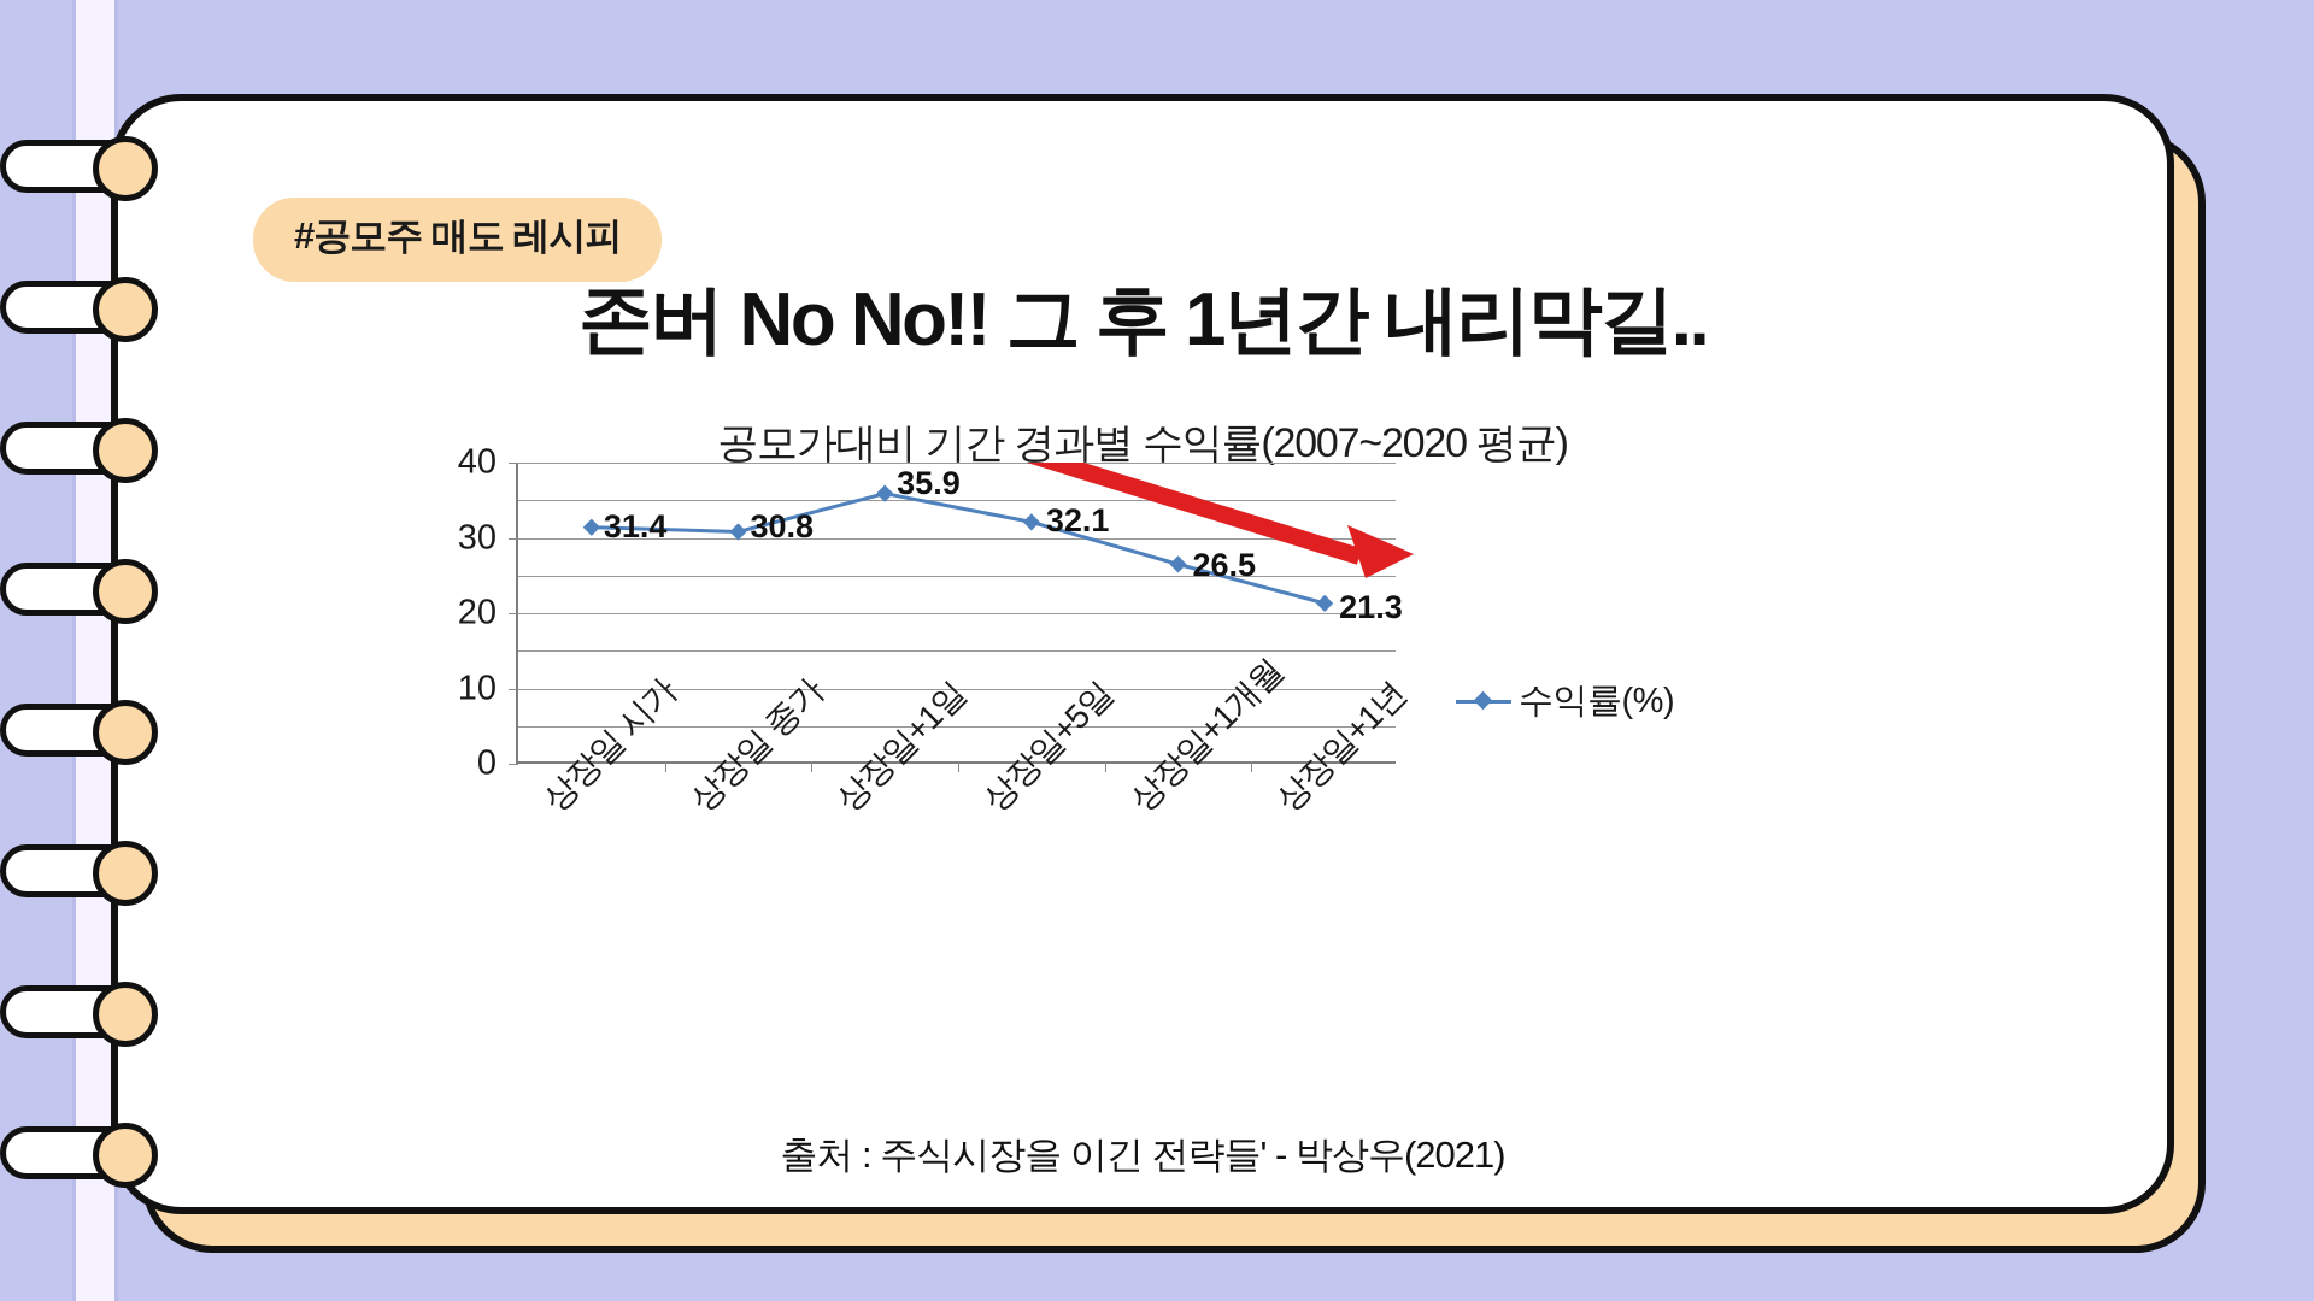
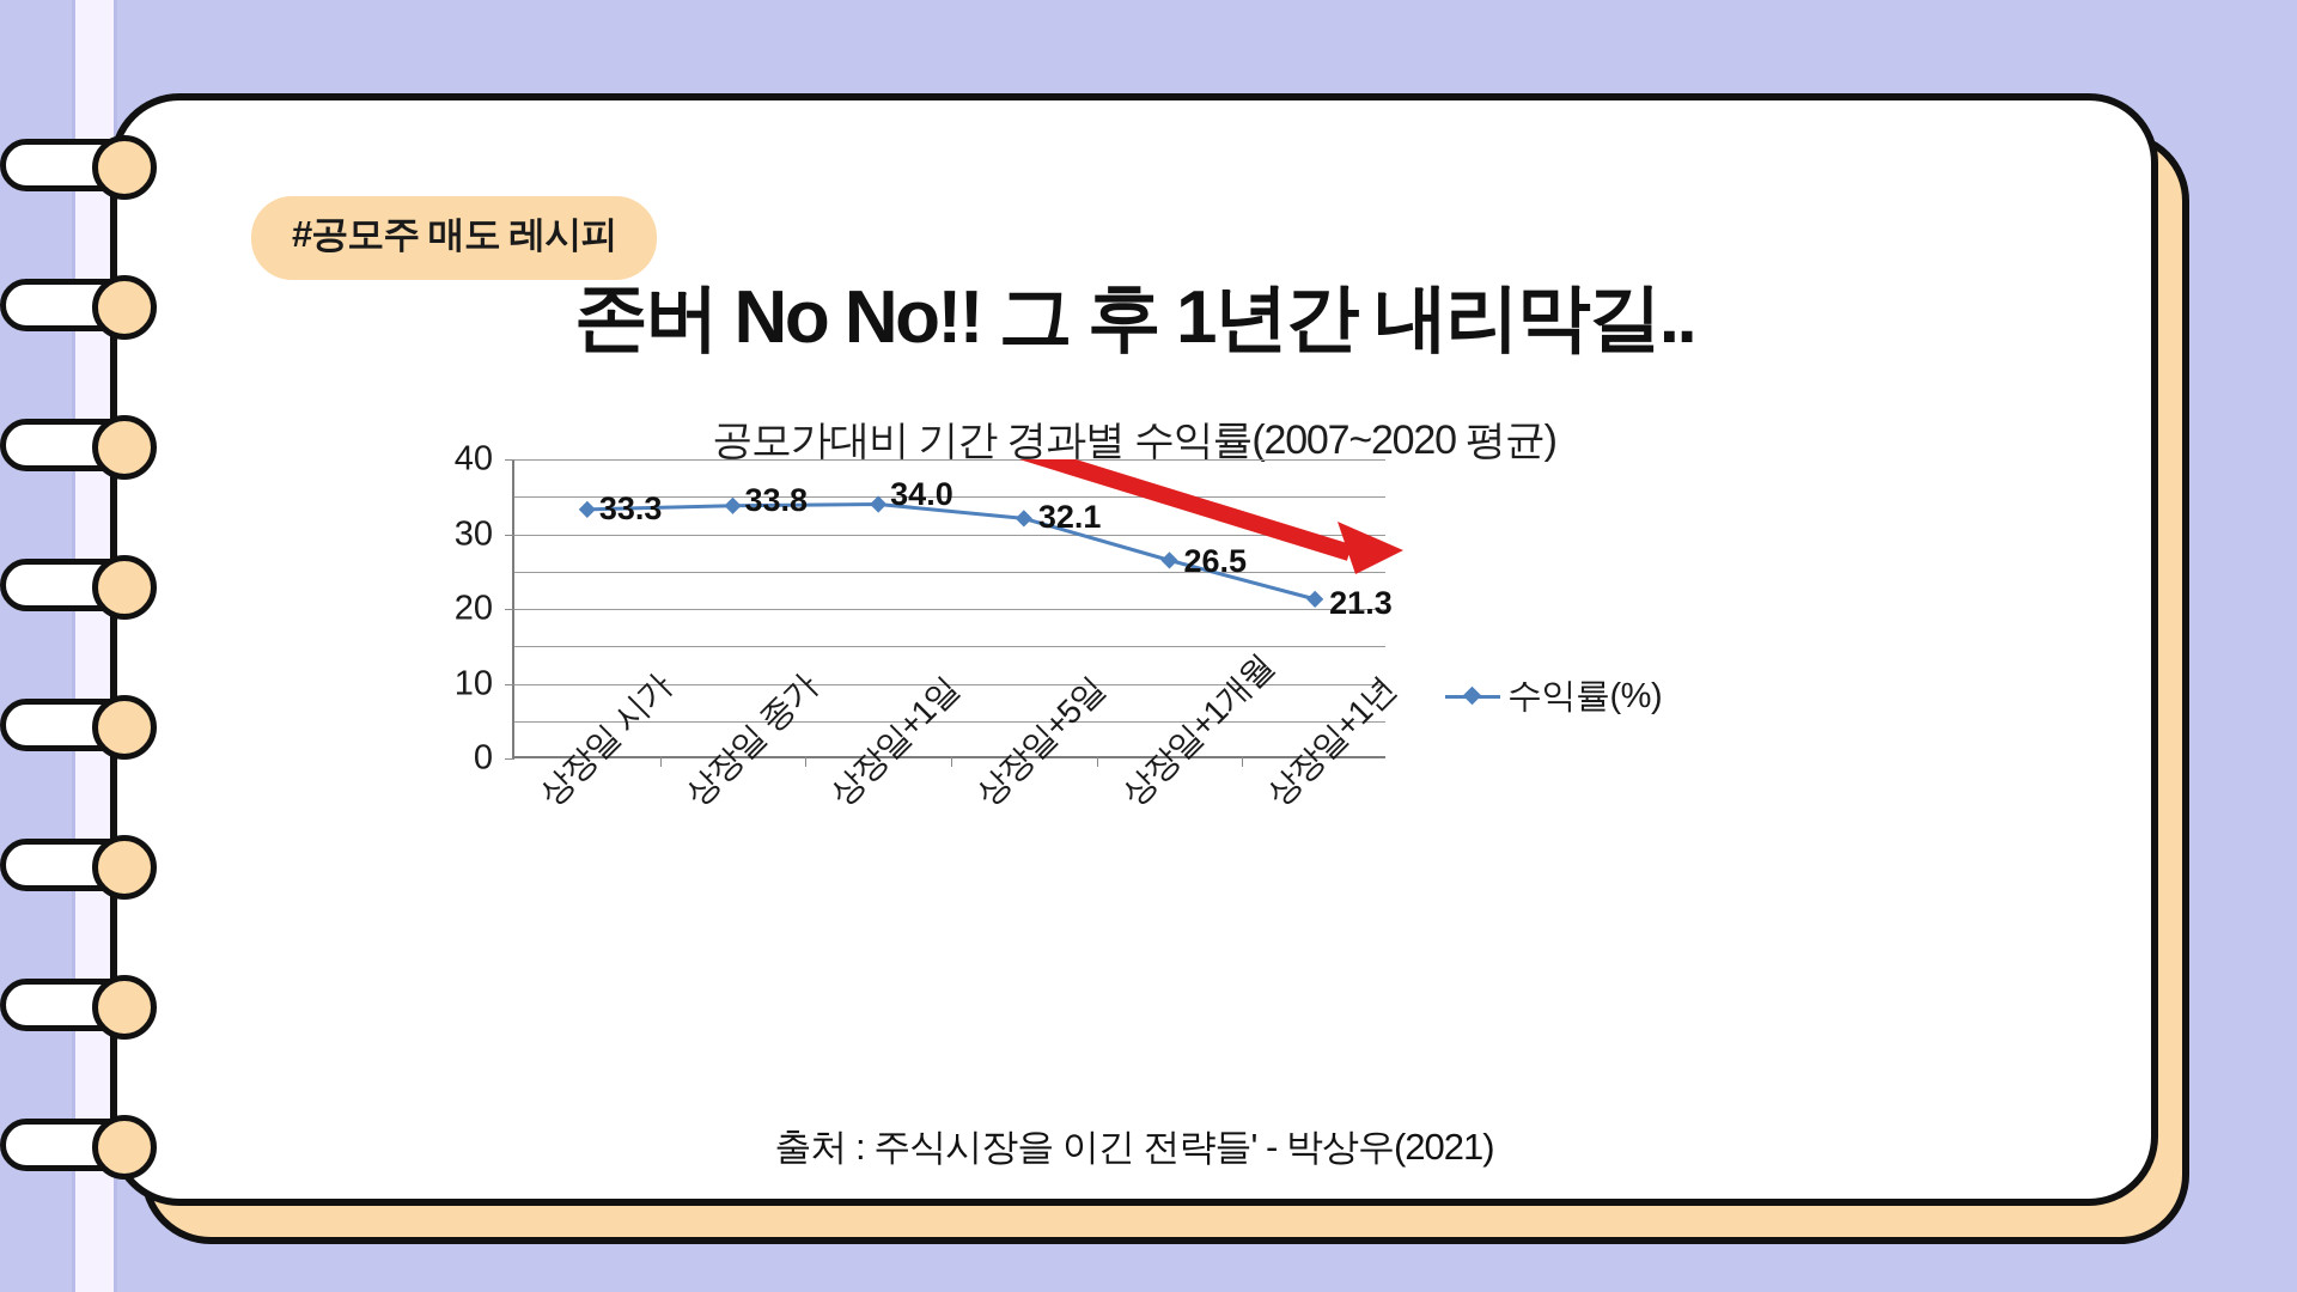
상장일 시가: 31.4 -> 33.3
상장일 종가: 30.8 -> 33.8
상장일+1일: 35.9 -> 34.0
